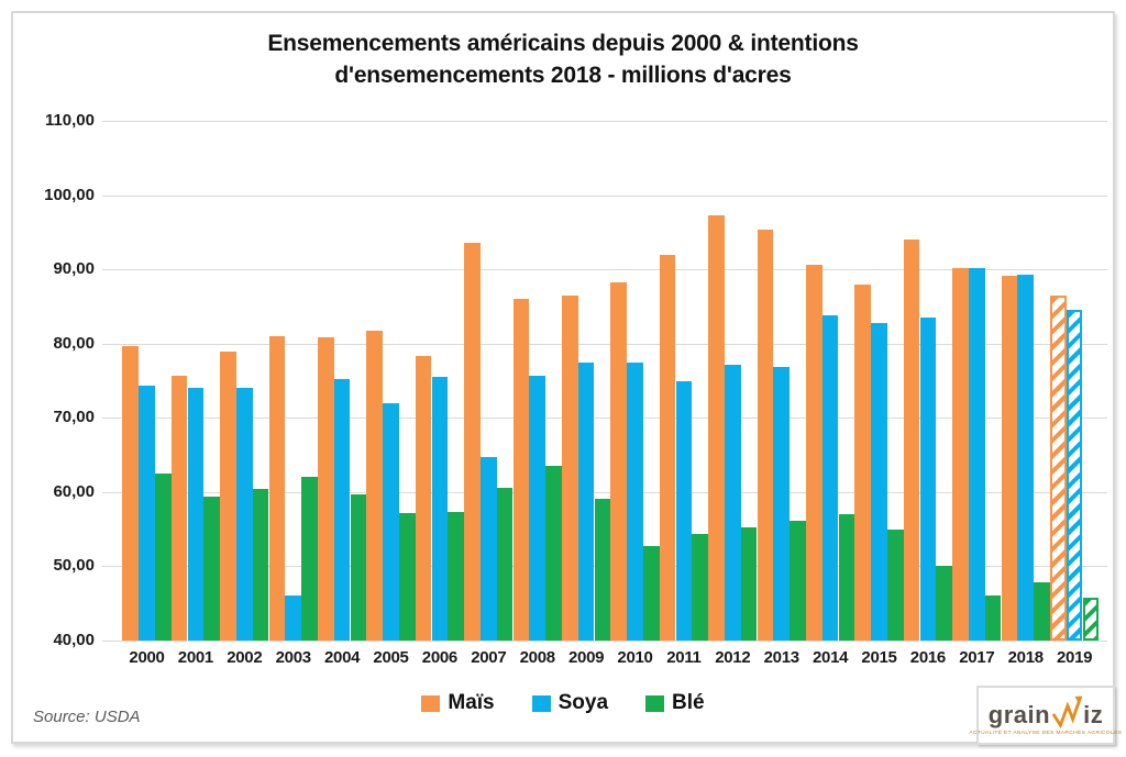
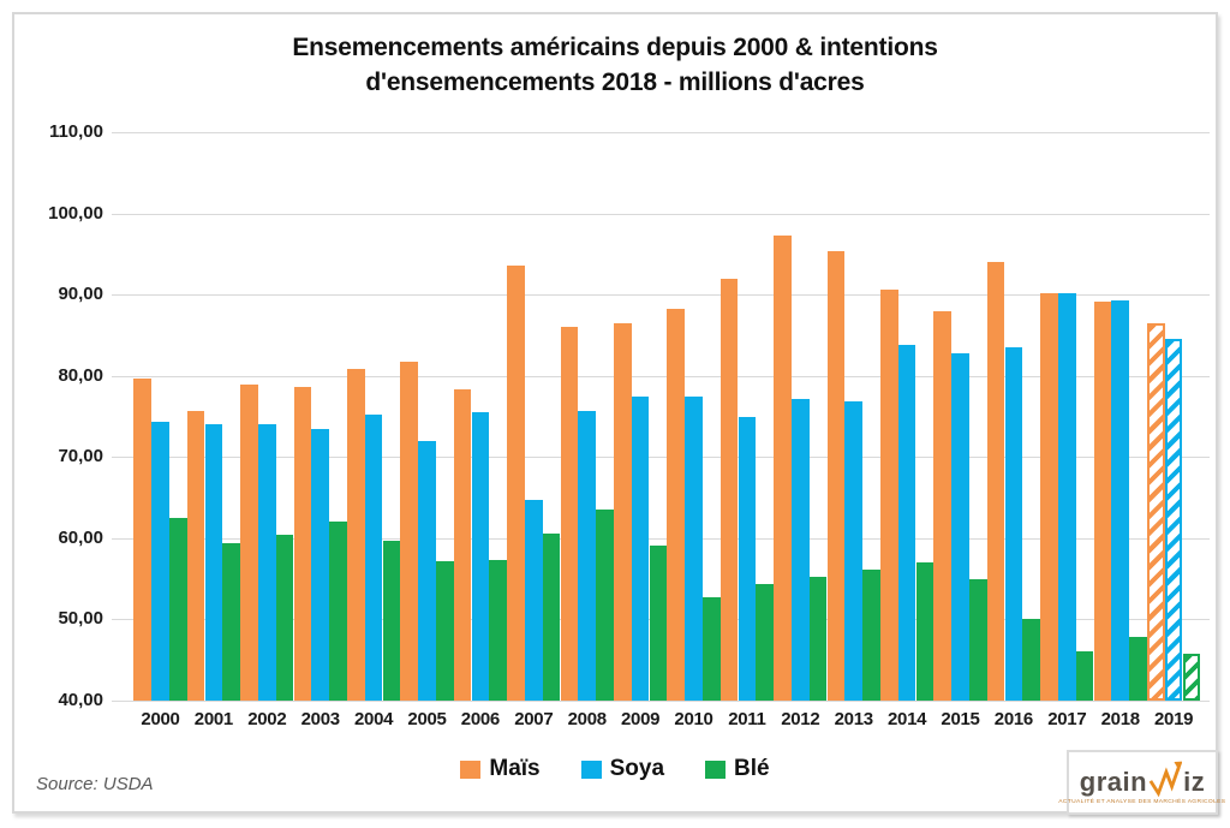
Maïs/2003: 81 -> 79
Soya/2003: 46 -> 73
